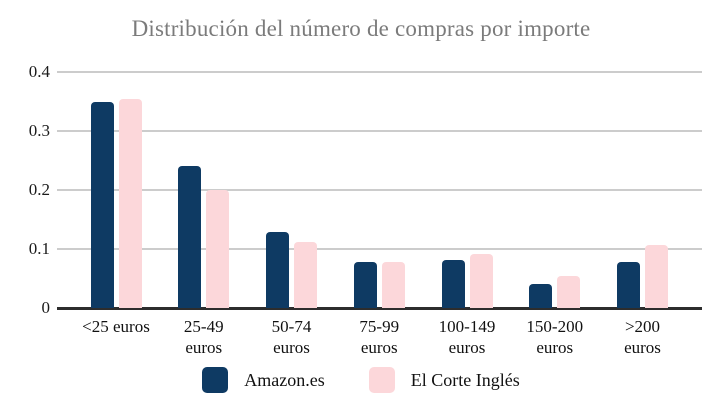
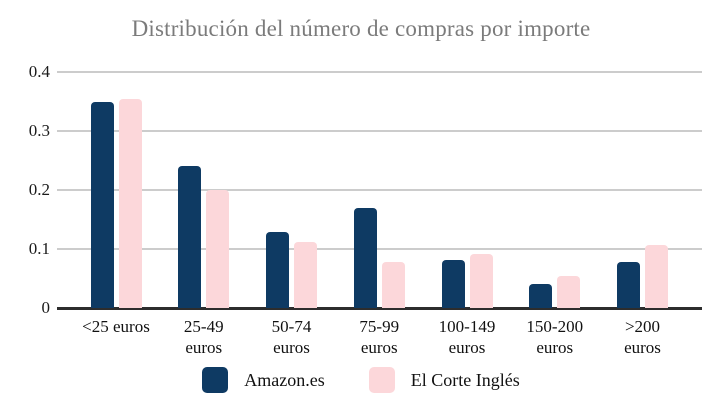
Amazon.es/75-99 euros: 0.08 -> 0.17
